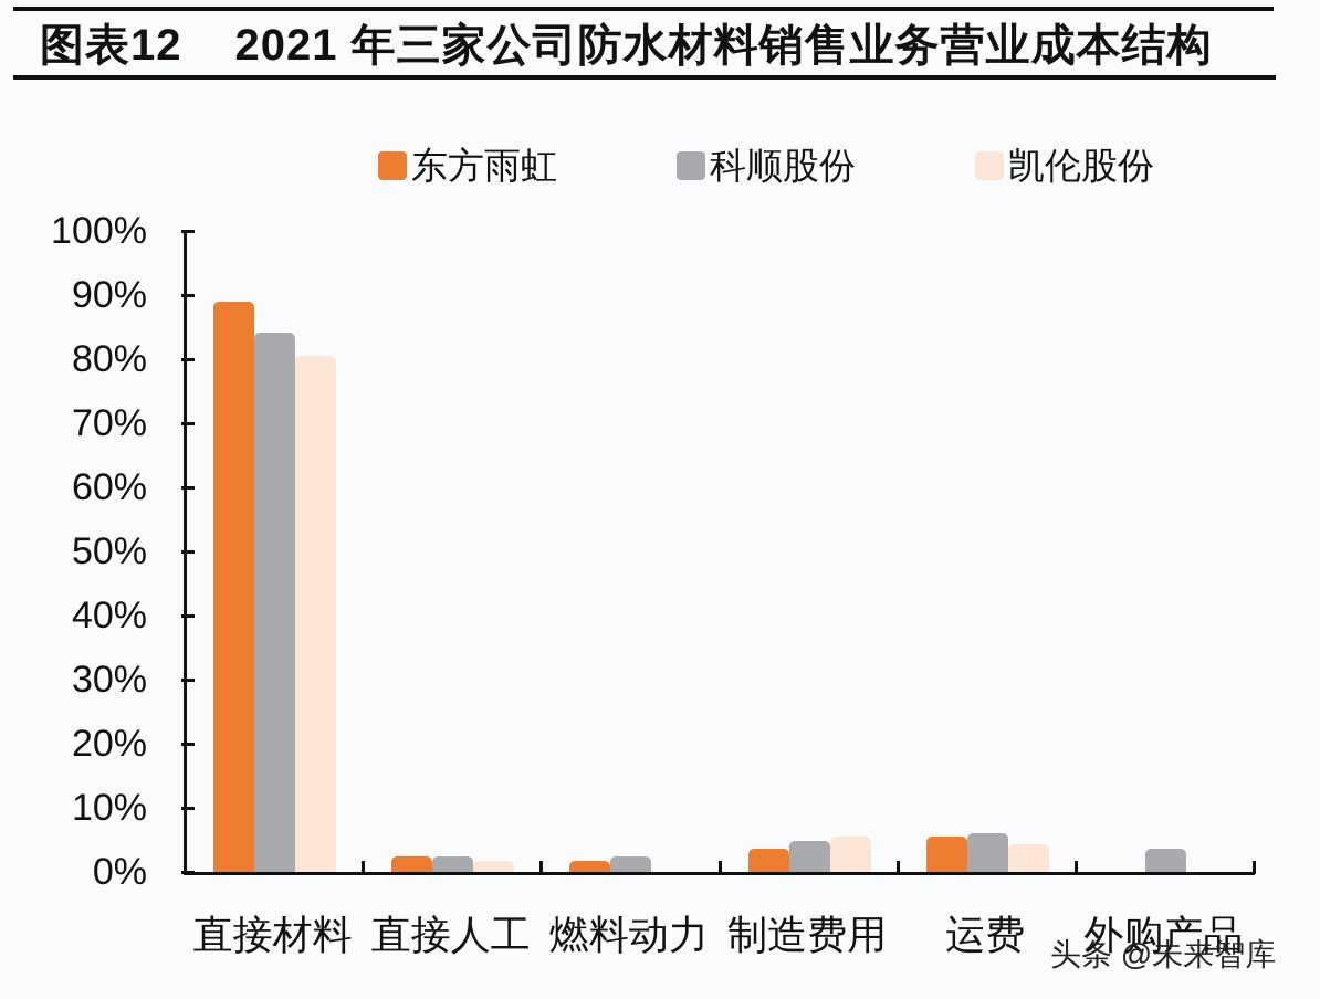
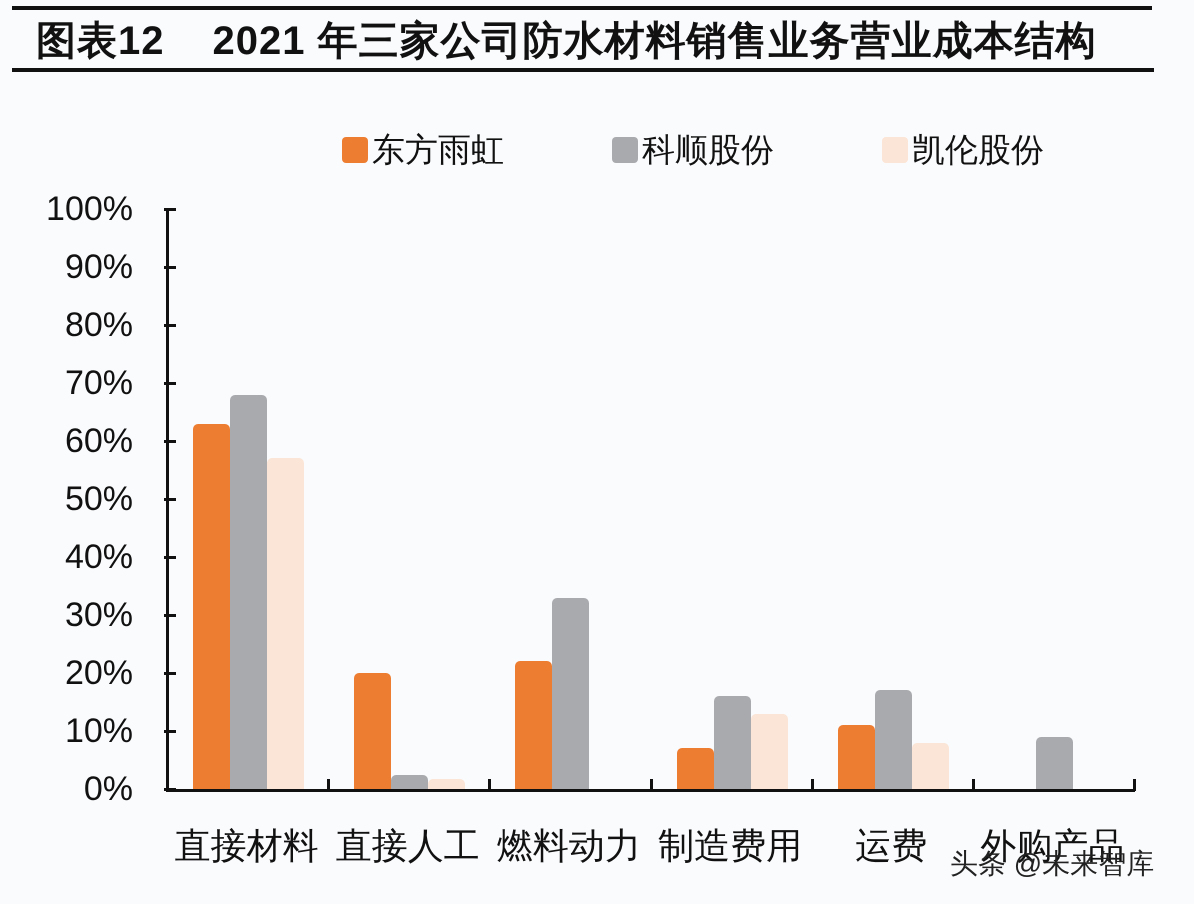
东方雨虹/直接材料: 89% -> 63%
科顺股份/直接材料: 84% -> 68%
凯伦股份/直接材料: 80% -> 57%
东方雨虹/直接人工: 2% -> 20%
东方雨虹/燃料动力: 2% -> 22%
科顺股份/燃料动力: 2% -> 33%
东方雨虹/制造费用: 4% -> 7%
科顺股份/制造费用: 5% -> 16%
凯伦股份/制造费用: 6% -> 13%
东方雨虹/运费: 6% -> 11%
科顺股份/运费: 6% -> 17%
凯伦股份/运费: 4% -> 8%
科顺股份/外购产品: 4% -> 9%
